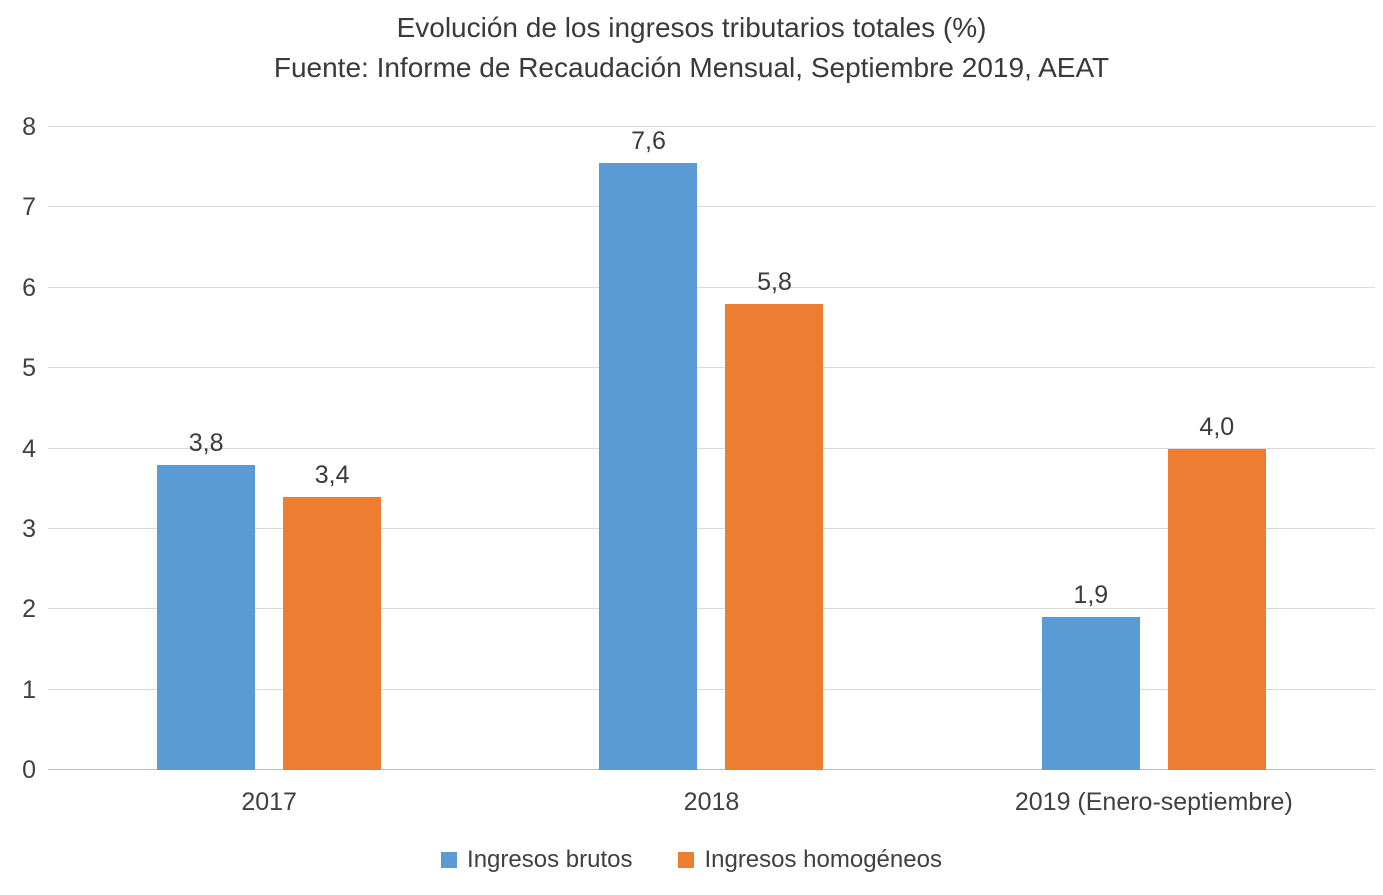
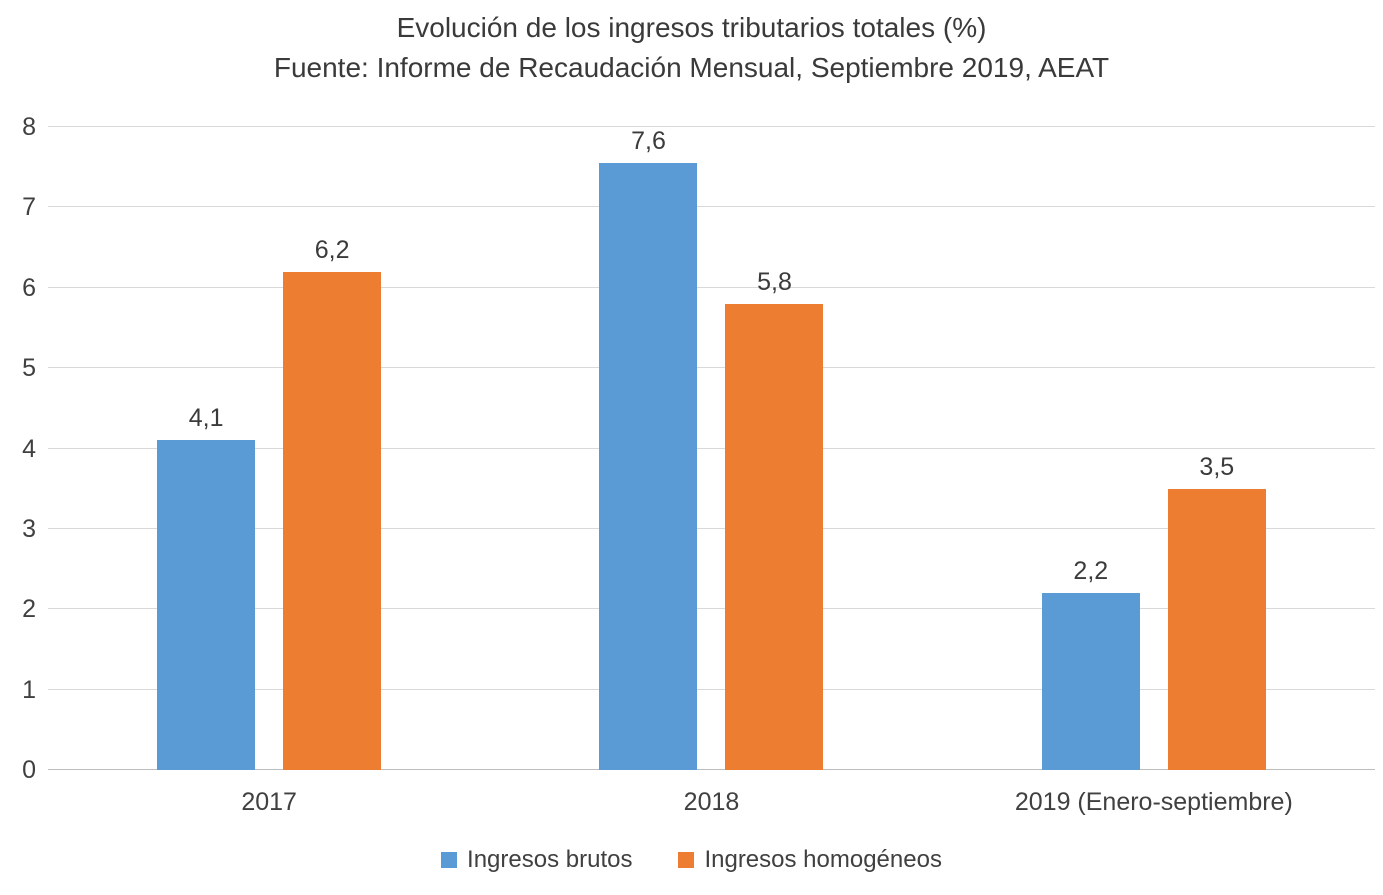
Ingresos brutos/2017: 3,8 -> 4,1
Ingresos homogéneos/2017: 3,4 -> 6,2
Ingresos brutos/2019 (Enero-septiembre): 1,9 -> 2,2
Ingresos homogéneos/2019 (Enero-septiembre): 4,0 -> 3,5
